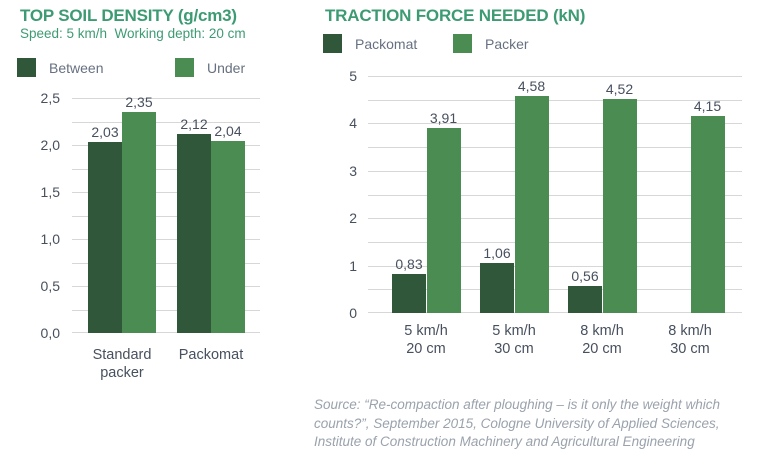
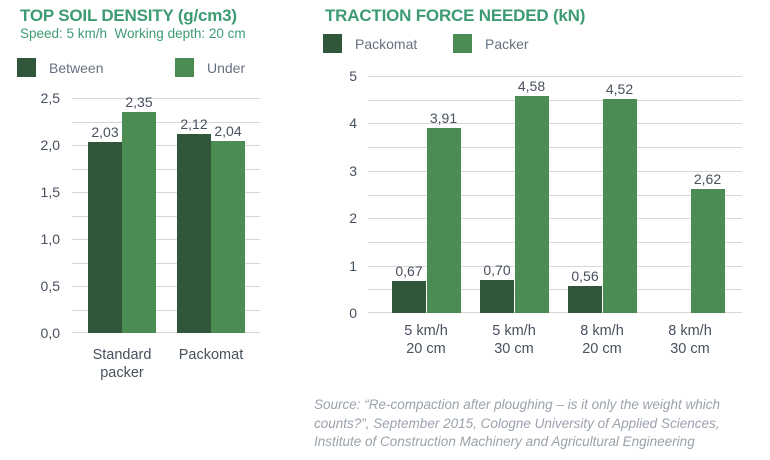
TRACTION FORCE NEEDED (kN)/Packomat/5 km/h 20 cm: 0,83 -> 0,67
TRACTION FORCE NEEDED (kN)/Packomat/5 km/h 30 cm: 1,06 -> 0,70
TRACTION FORCE NEEDED (kN)/Packer/8 km/h 30 cm: 4,15 -> 2,62
